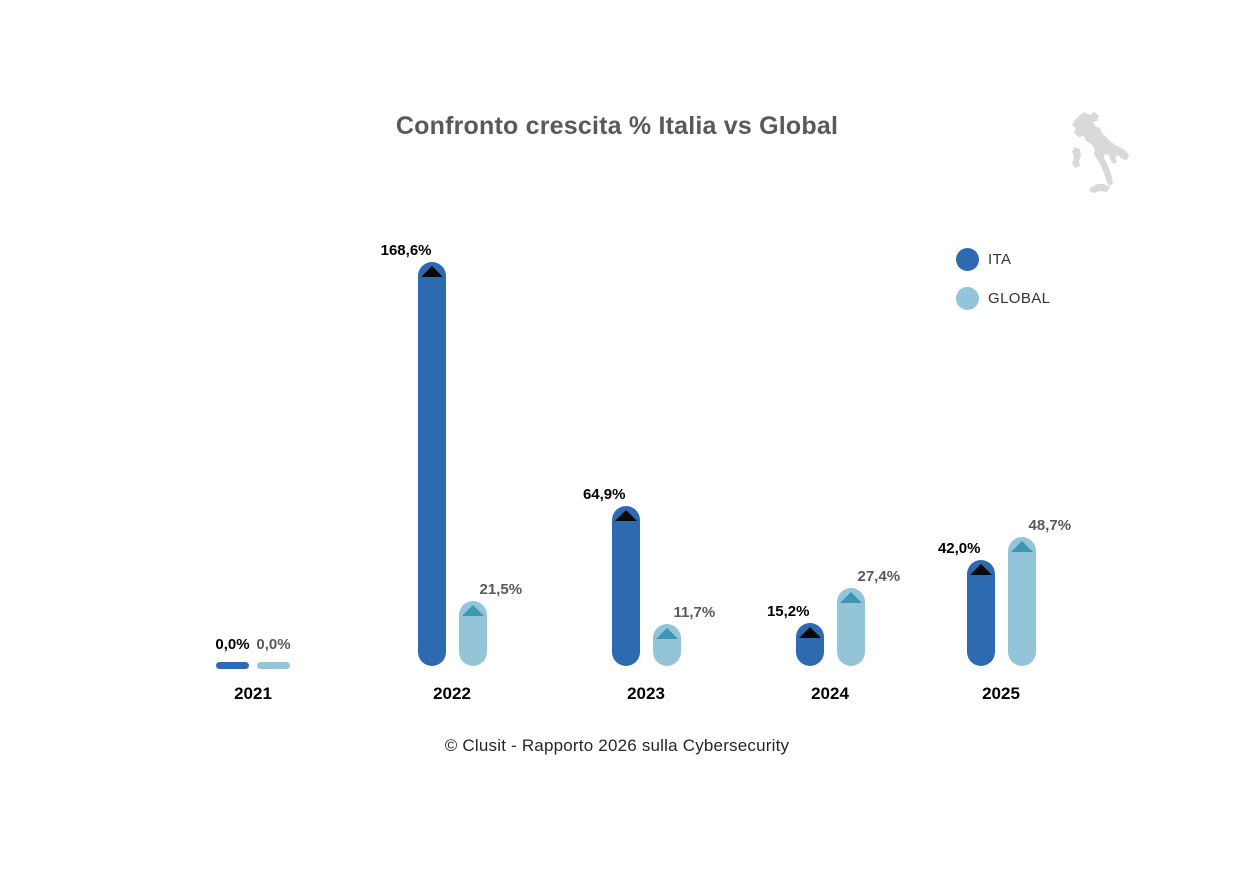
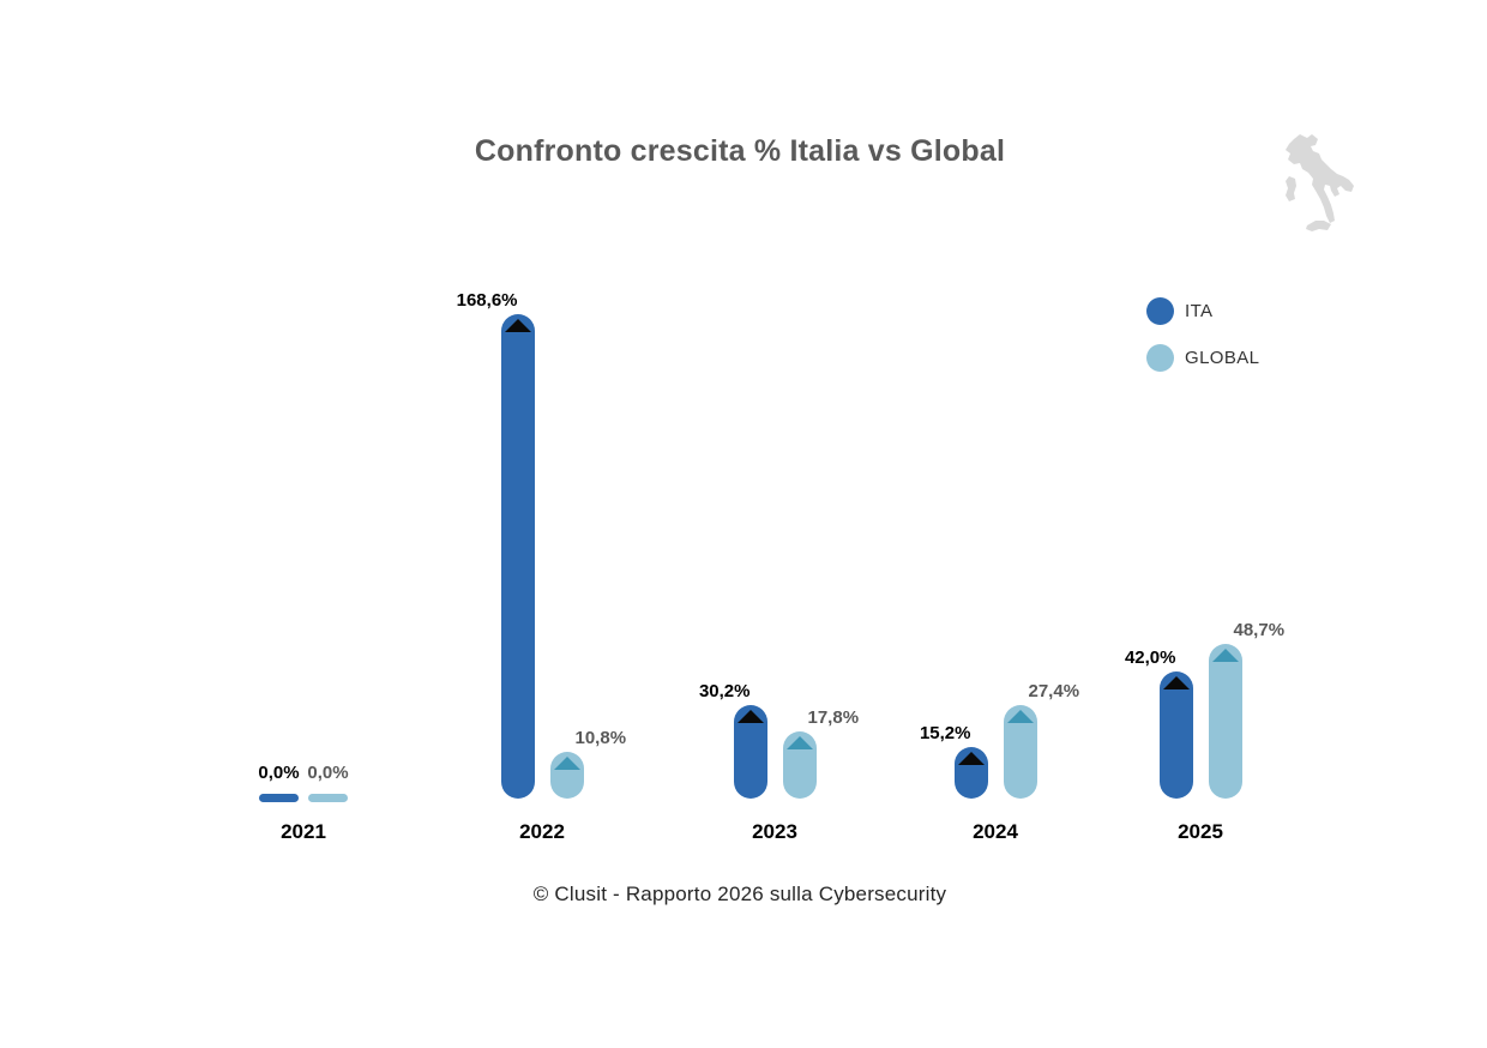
GLOBAL/2022: 21,5% -> 10,8%
ITA/2023: 64,9% -> 30,2%
GLOBAL/2023: 11,7% -> 17,8%
